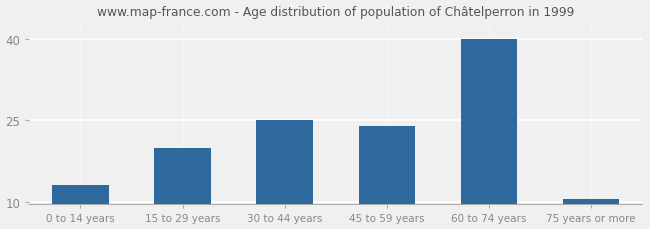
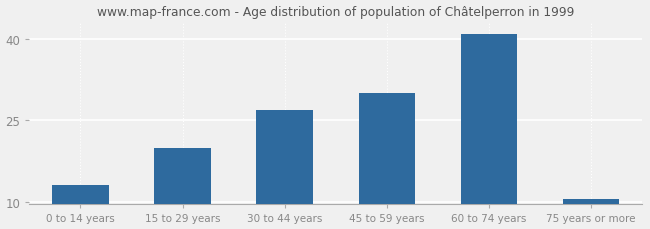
30 to 44 years: 25.0 -> 27.0
45 to 59 years: 24.0 -> 30.0
60 to 74 years: 40.0 -> 41.0
